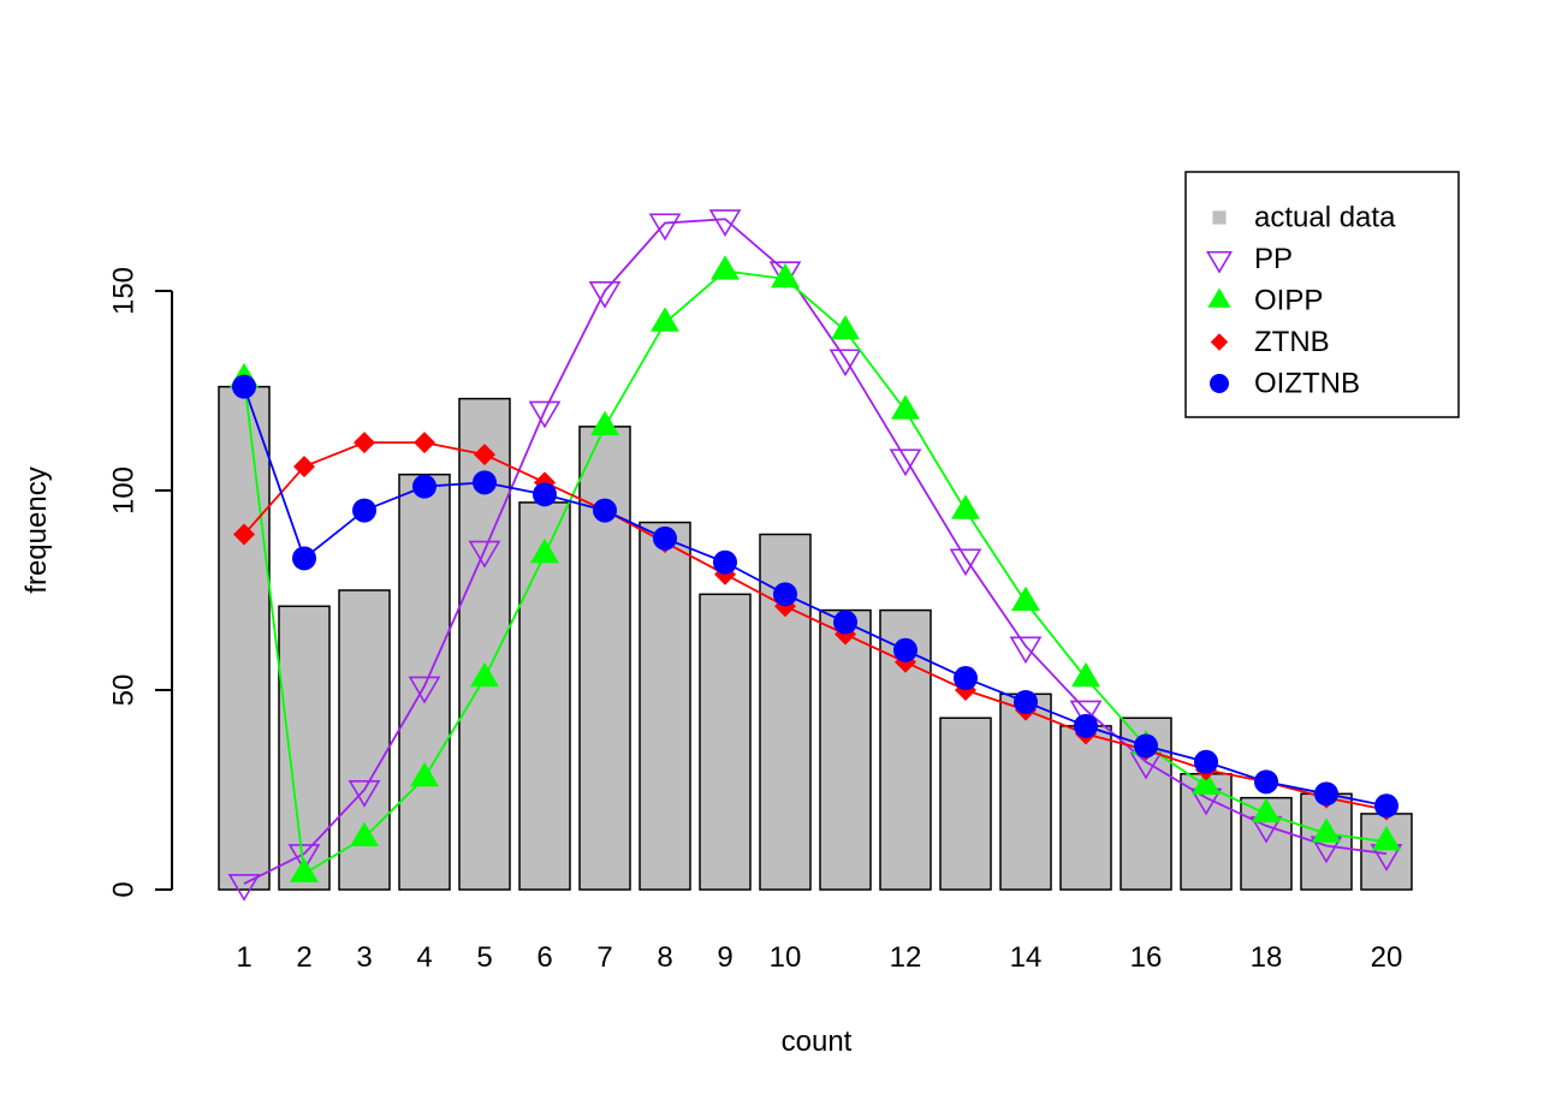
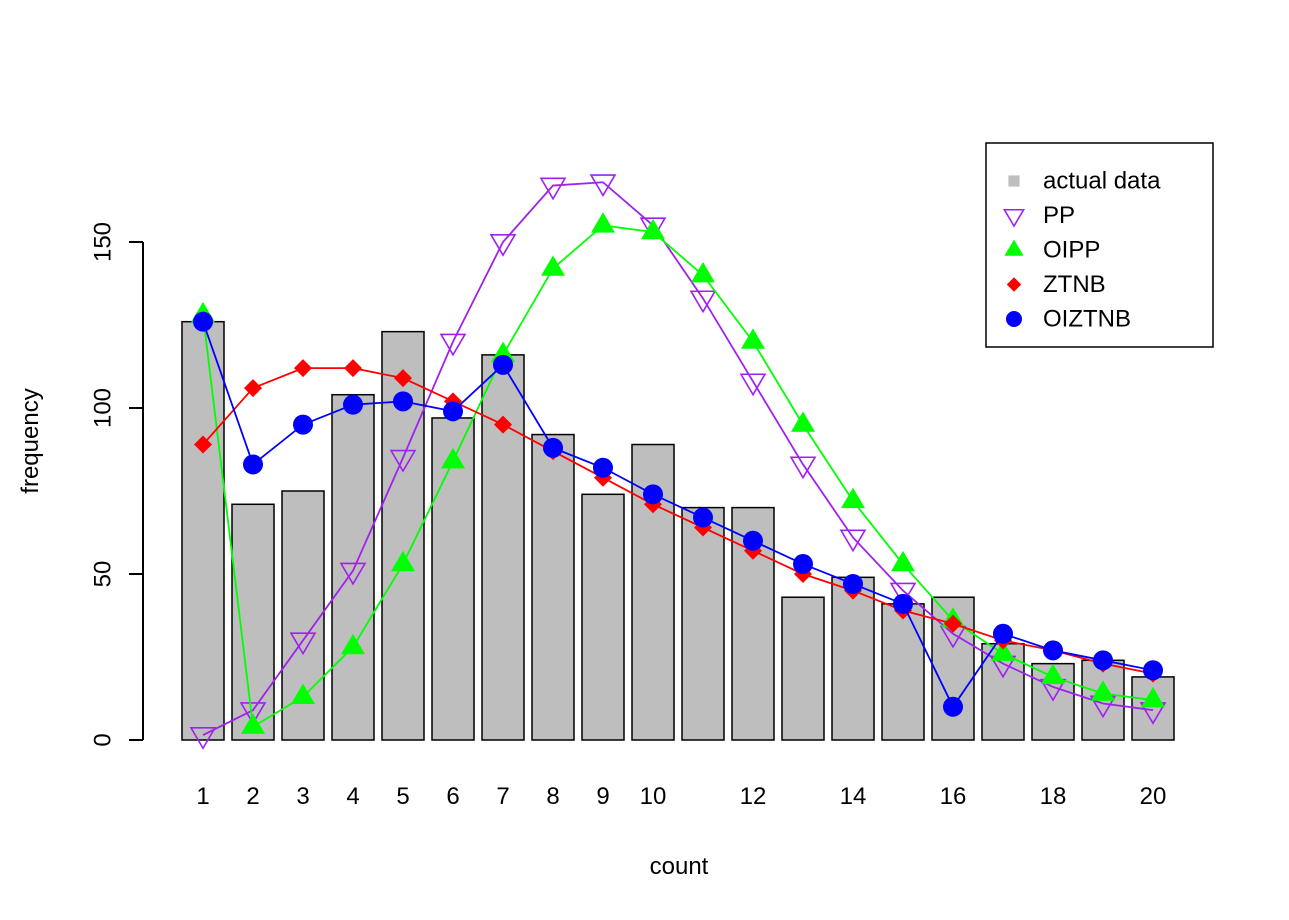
PP/3: 25 -> 30
OIZTNB/7: 95 -> 113
OIZTNB/16: 36 -> 10
